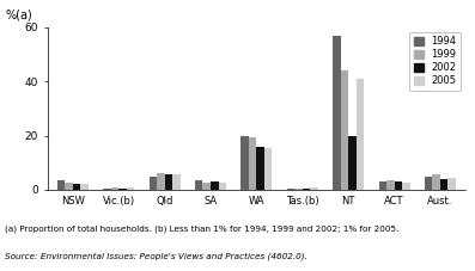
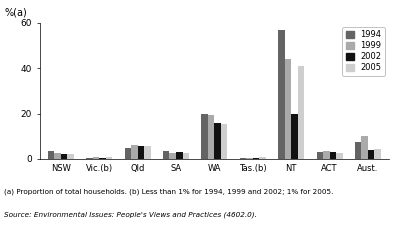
1994/Aust.: 5.0 -> 7.5
1999/Aust.: 5.5 -> 10.0
